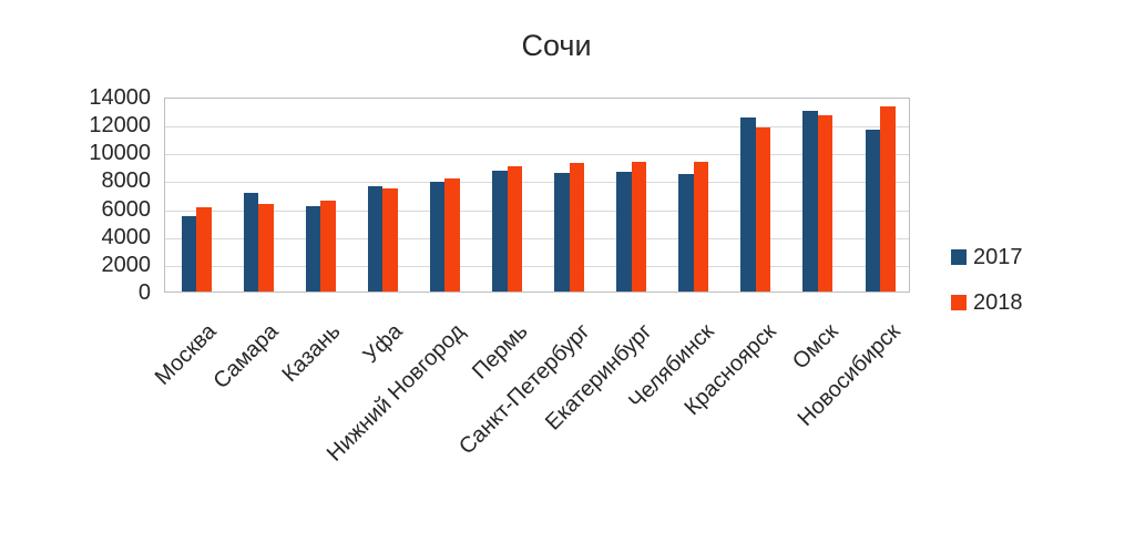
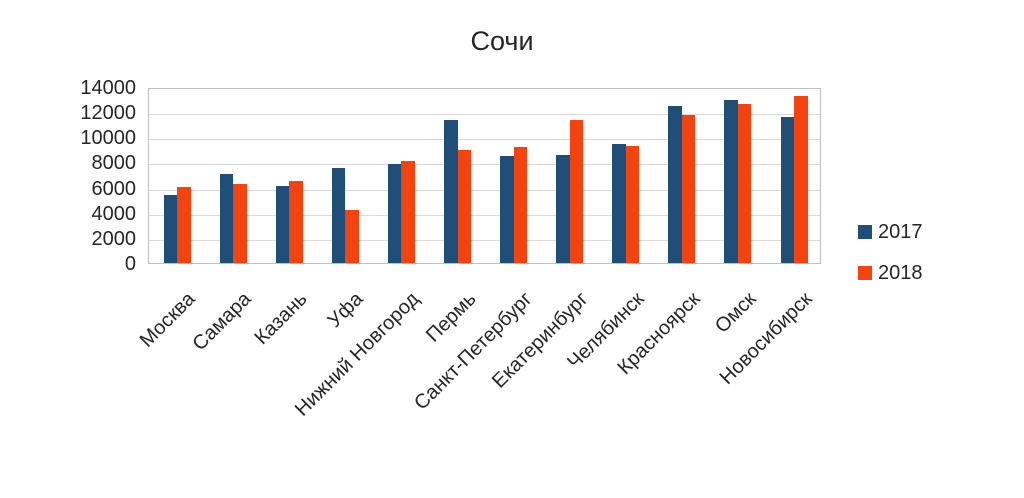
2018/Уфа: 7400 -> 4200
2017/Пермь: 8600 -> 11400
2018/Екатеринбург: 9400 -> 11400
2017/Челябинск: 8400 -> 9500
